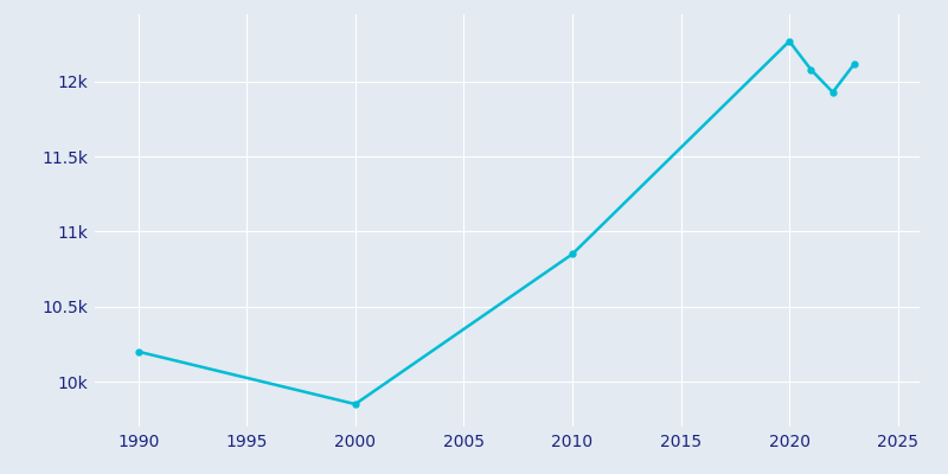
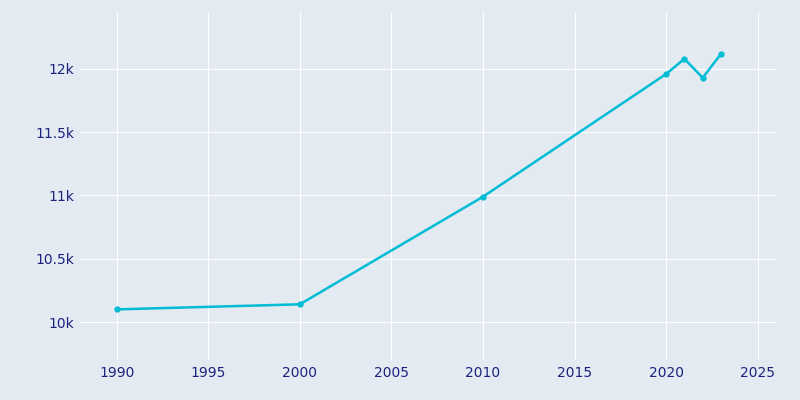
1990: 10.20k -> 10.10k
2000: 9.85k -> 10.14k
2010: 10.85k -> 10.99k
2020: 12.27k -> 11.96k
